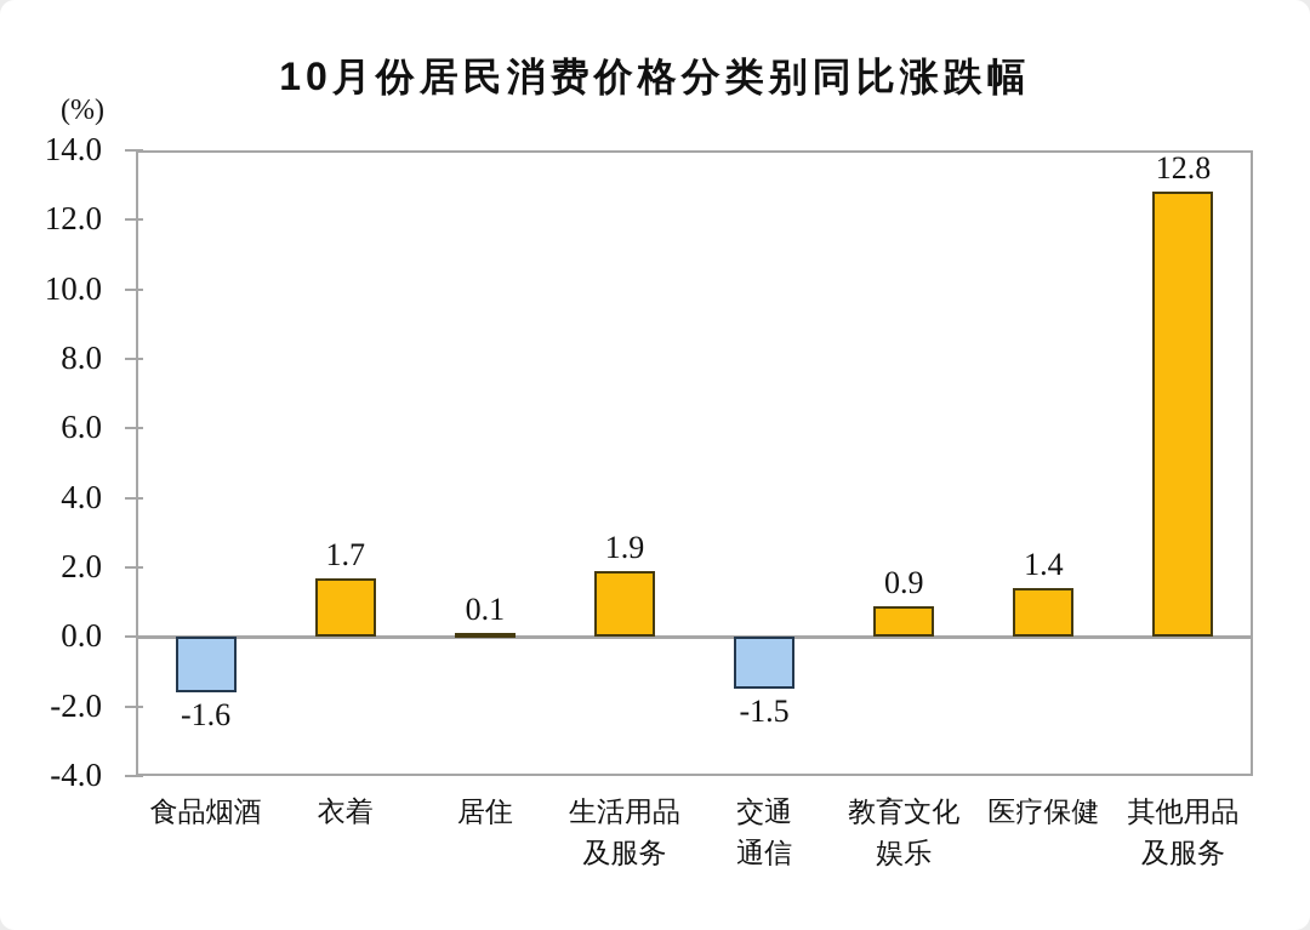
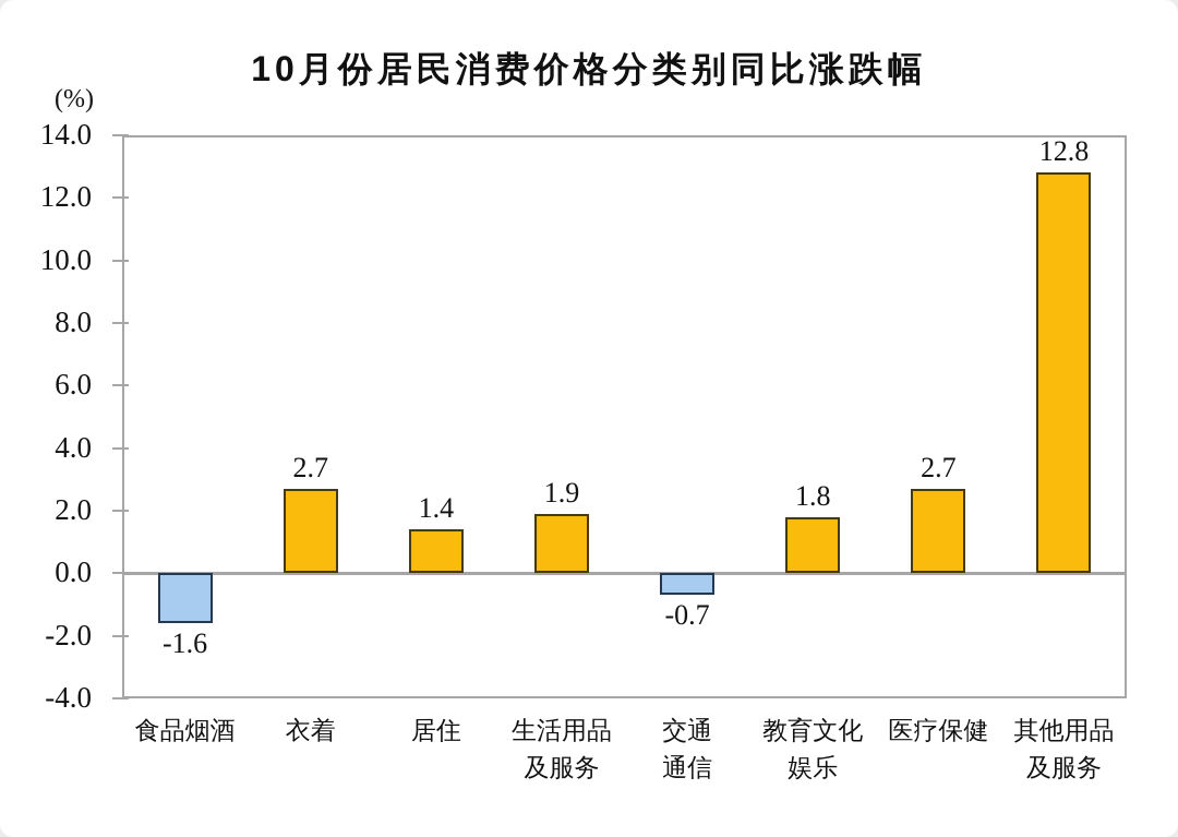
衣着: 1.7 -> 2.7
居住: 0.1 -> 1.4
交通 通信: -1.5 -> -0.7
教育文化 娱乐: 0.9 -> 1.8
医疗保健: 1.4 -> 2.7
